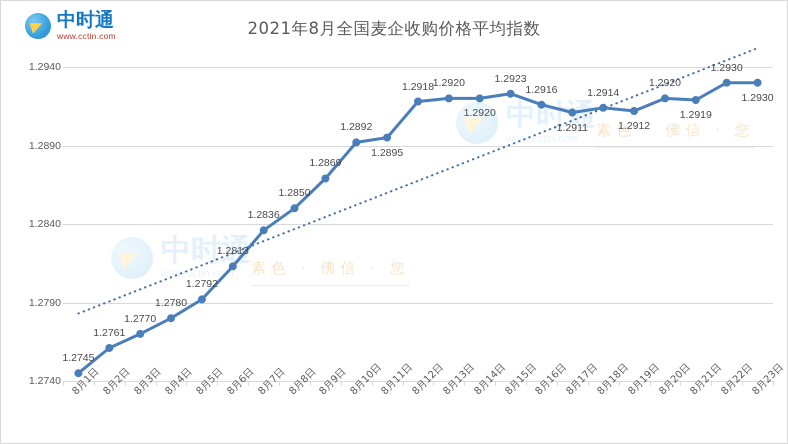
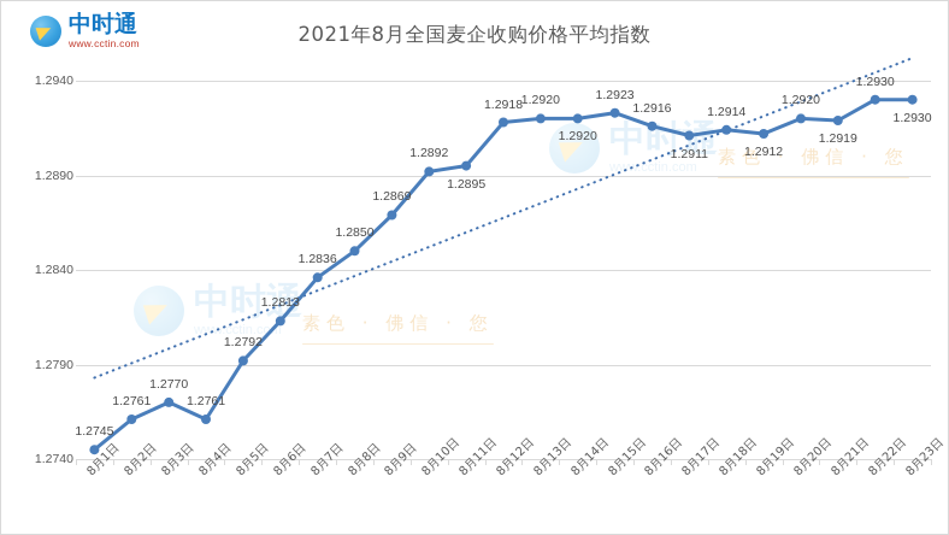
8月4日: 1.2780 -> 1.2761
